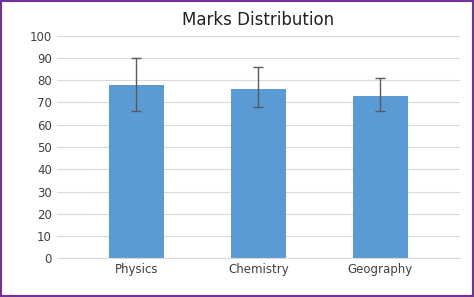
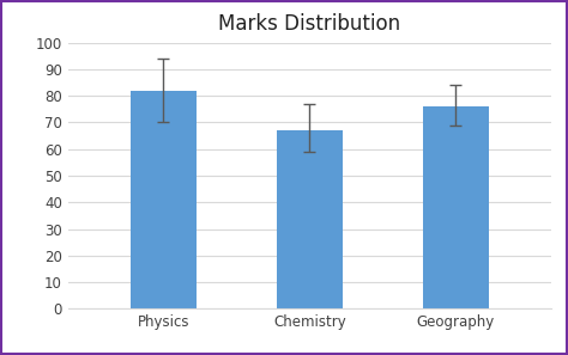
Physics: 78 -> 82
Chemistry: 76 -> 67
Geography: 73 -> 76
